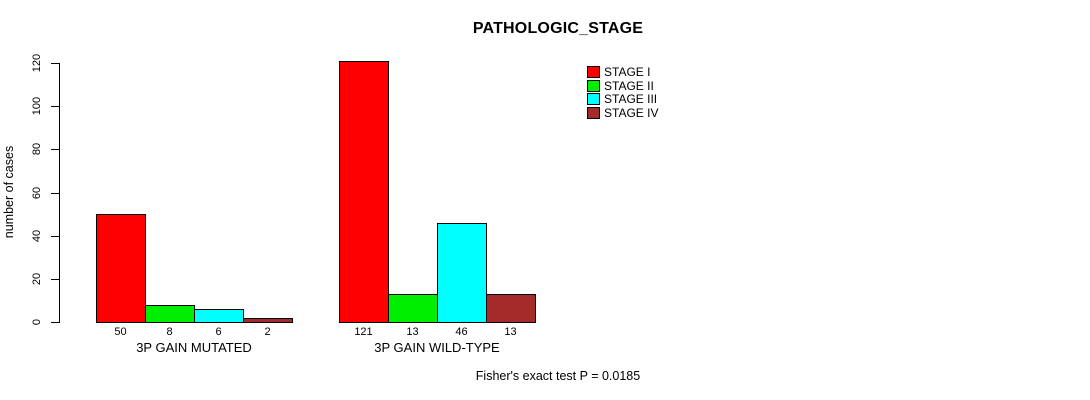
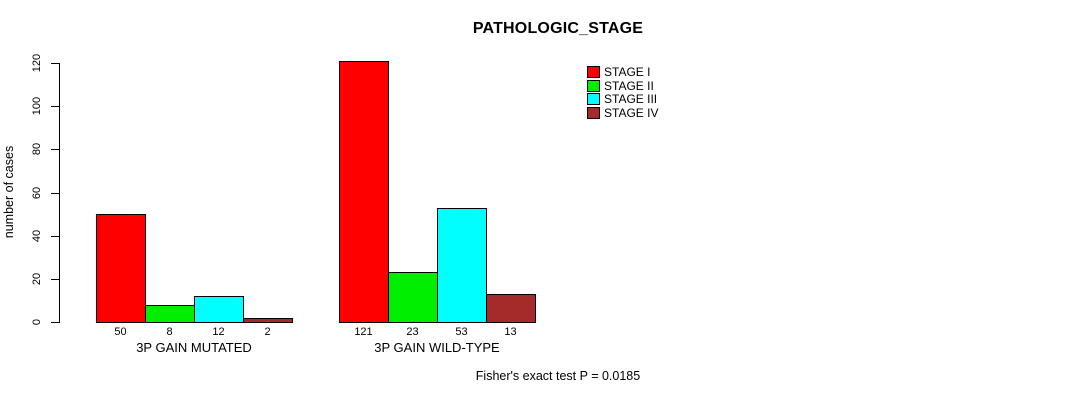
STAGE III/3P GAIN MUTATED: 6 -> 12
STAGE II/3P GAIN WILD-TYPE: 13 -> 23
STAGE III/3P GAIN WILD-TYPE: 46 -> 53
